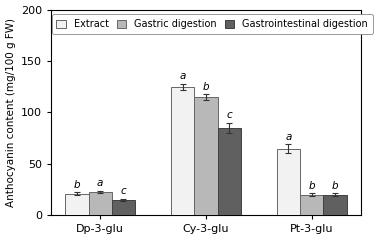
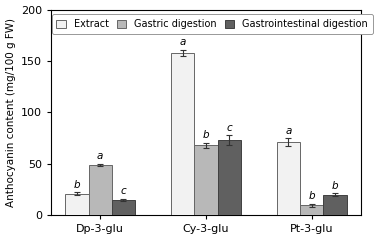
Gastric digestion/Dp-3-glu: 23 -> 49
Extract/Cy-3-glu: 125 -> 158
Gastric digestion/Cy-3-glu: 115 -> 68
Gastrointestinal digestion/Cy-3-glu: 85 -> 73
Extract/Pt-3-glu: 65 -> 71
Gastric digestion/Pt-3-glu: 20 -> 10
